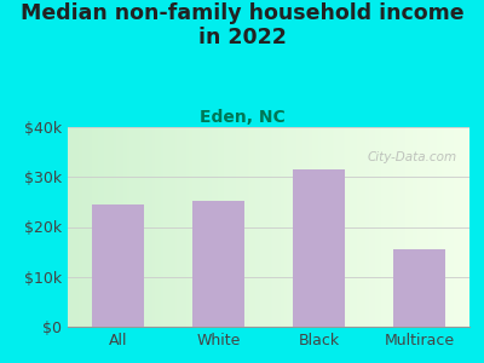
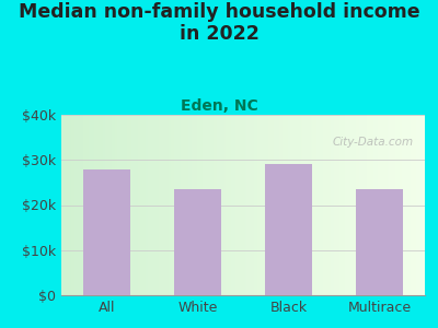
All: $24.5k -> $28.0k
White: $25.2k -> $23.5k
Black: $31.5k -> $29.0k
Multirace: $15.5k -> $23.5k
